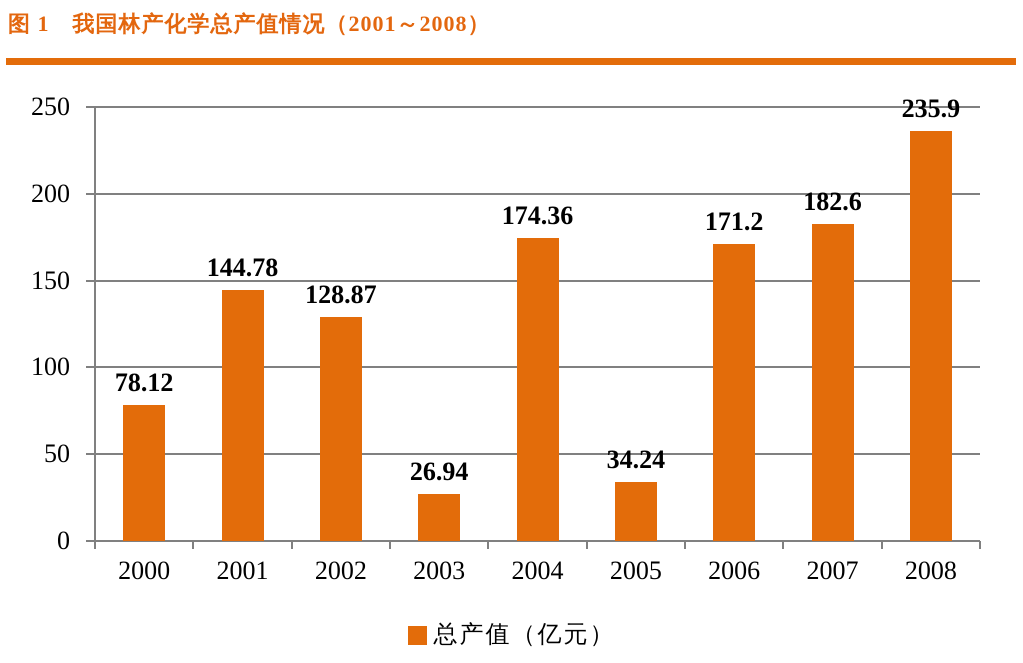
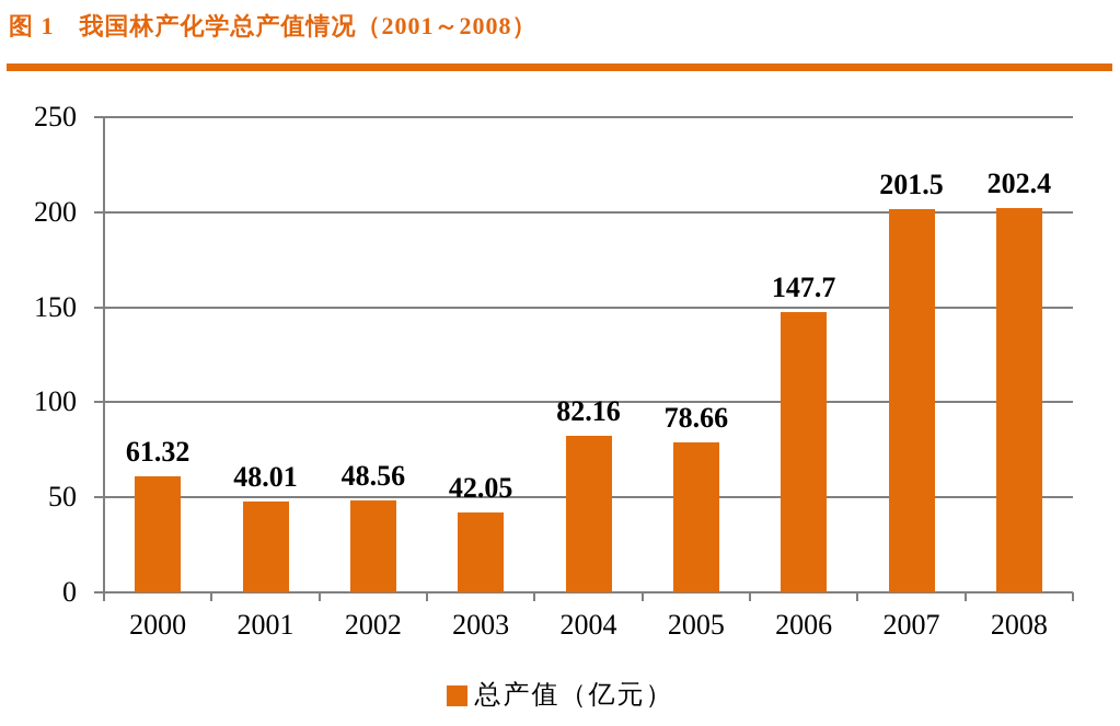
2000: 78.12 -> 61.32
2001: 144.78 -> 48.01
2002: 128.87 -> 48.56
2003: 26.94 -> 42.05
2004: 174.36 -> 82.16
2005: 34.24 -> 78.66
2006: 171.2 -> 147.7
2007: 182.6 -> 201.5
2008: 235.9 -> 202.4
